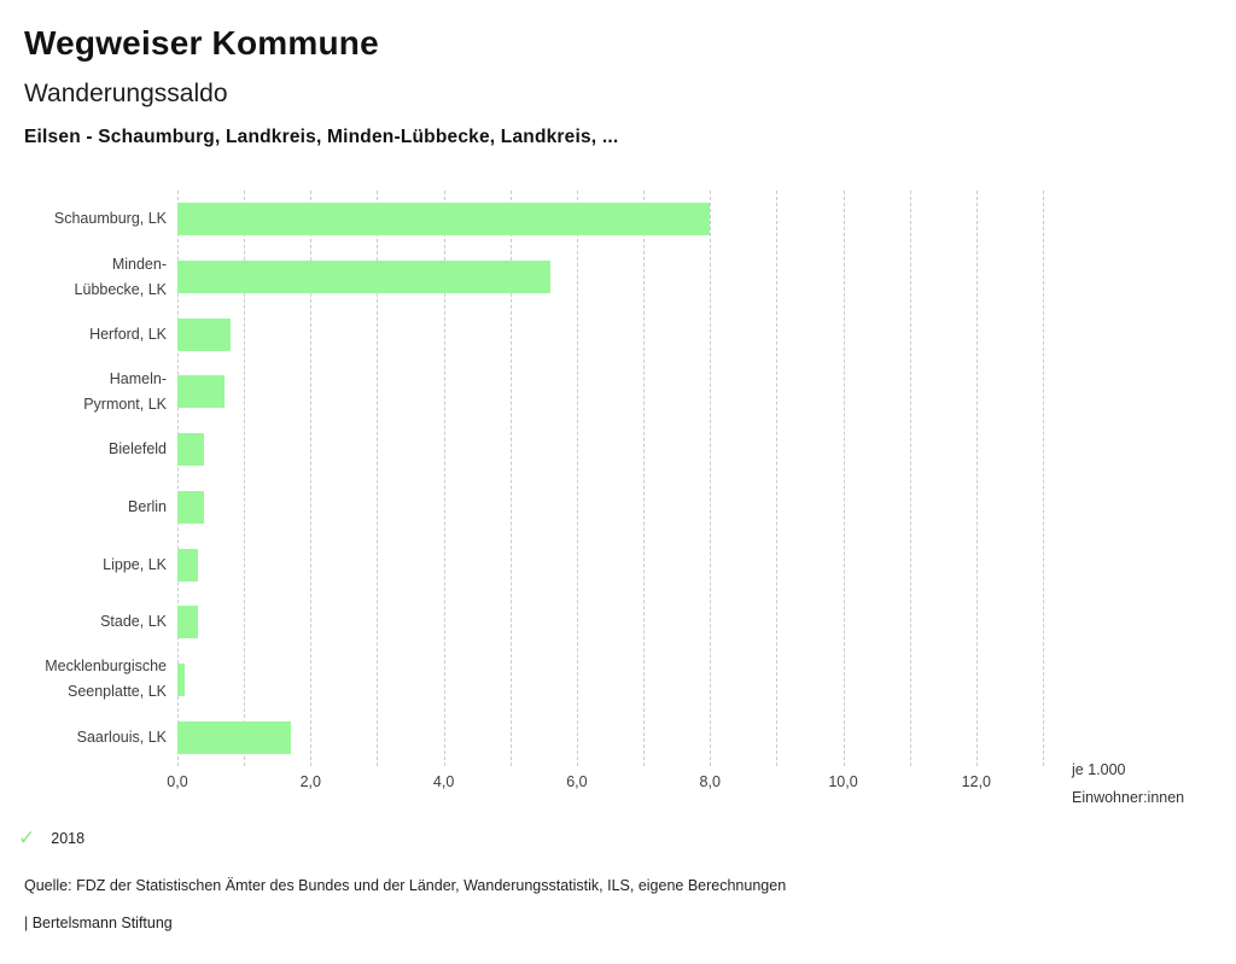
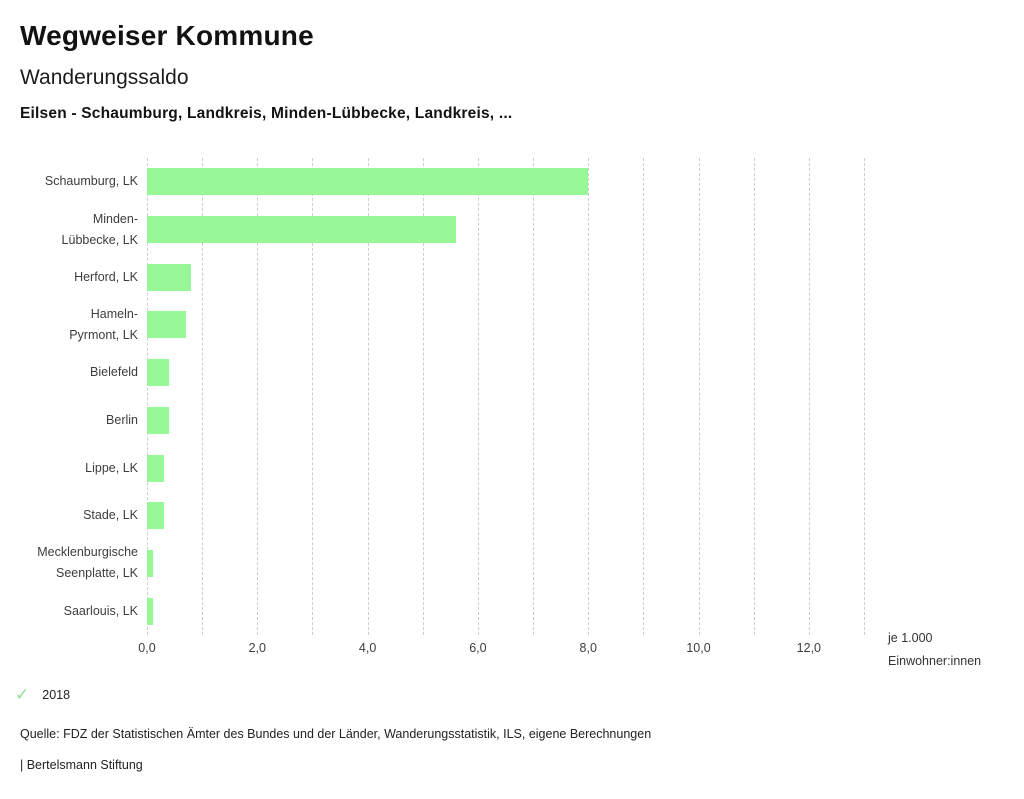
Saarlouis, LK: 1,7 -> 0,1
